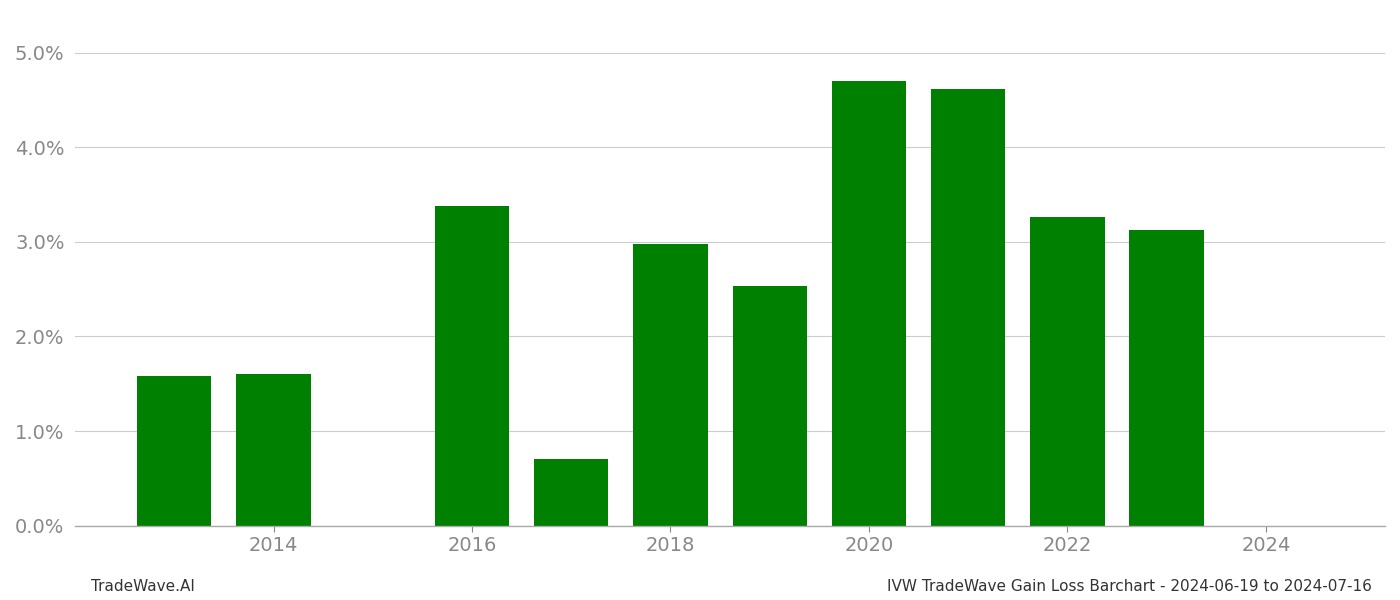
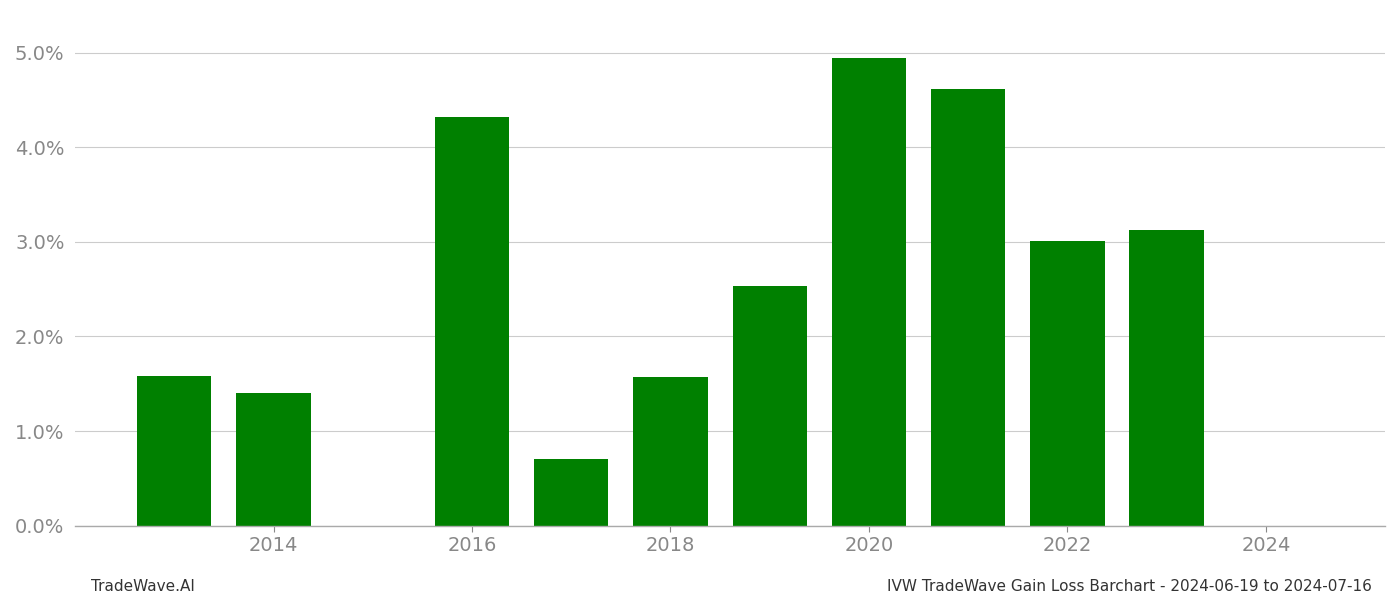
2014: 1.60% -> 1.40%
2016: 3.38% -> 4.32%
2018: 2.98% -> 1.57%
2020: 4.70% -> 4.94%
2022: 3.26% -> 3.01%
